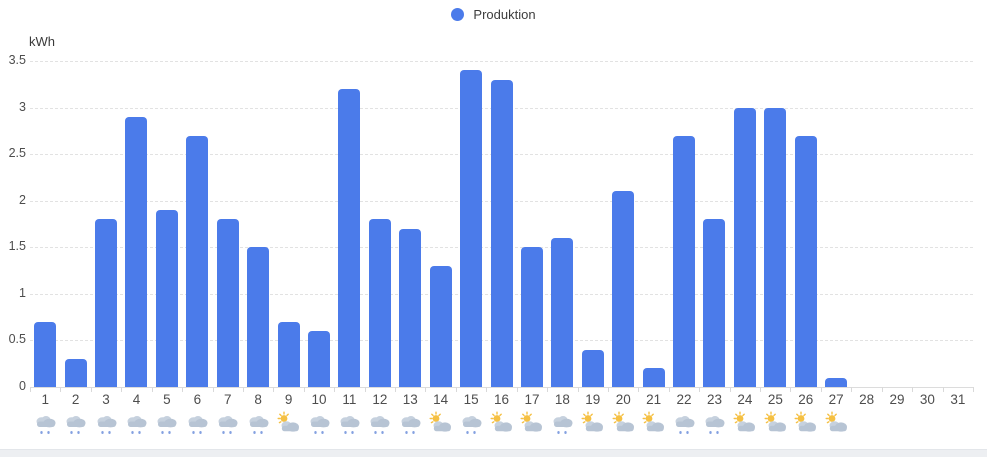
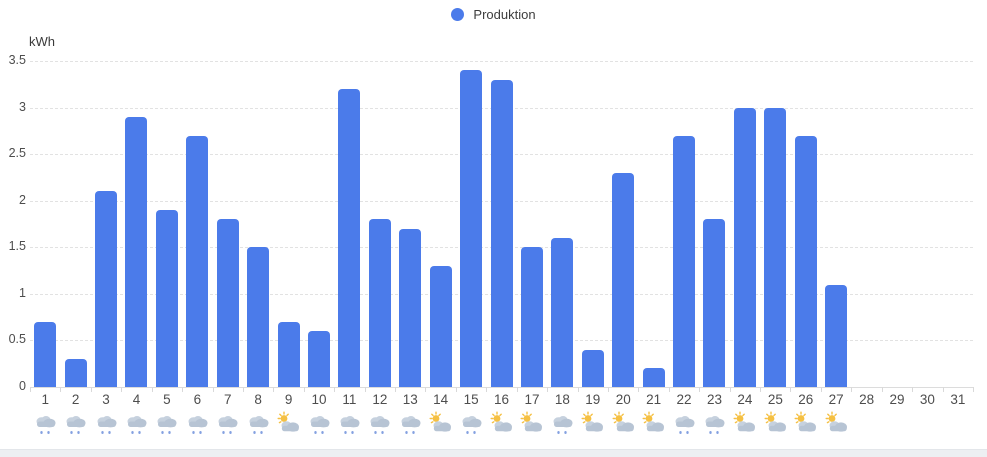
3: 1.8 -> 2.1
20: 2.1 -> 2.3
27: 0.1 -> 1.1
